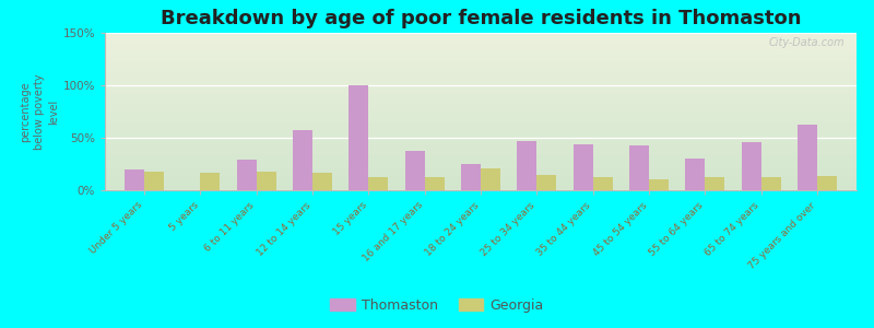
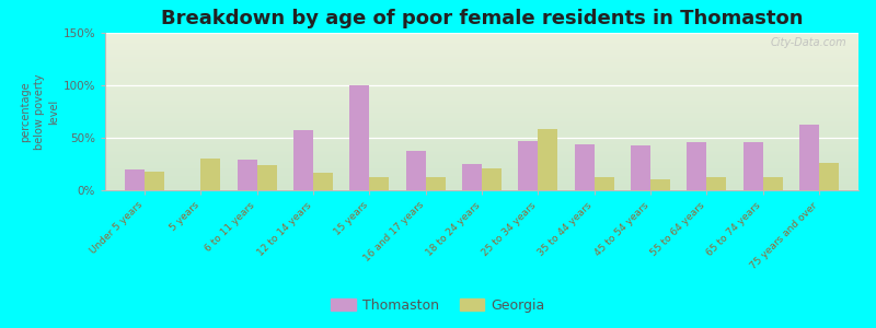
Georgia/5 years: 17% -> 30%
Georgia/6 to 11 years: 18% -> 24%
Georgia/25 to 34 years: 15% -> 58%
Thomaston/55 to 64 years: 30% -> 46%
Georgia/75 years and over: 14% -> 26%
